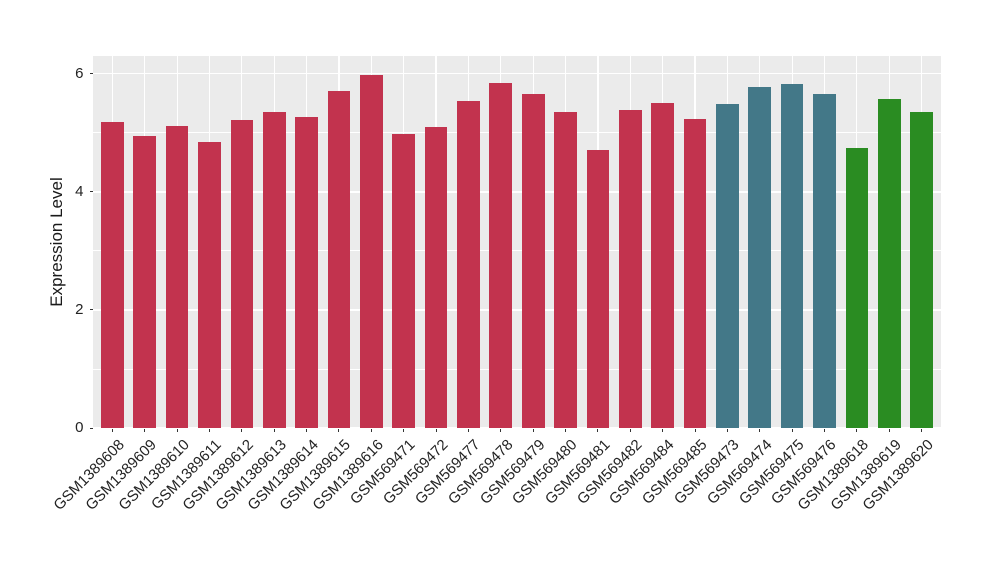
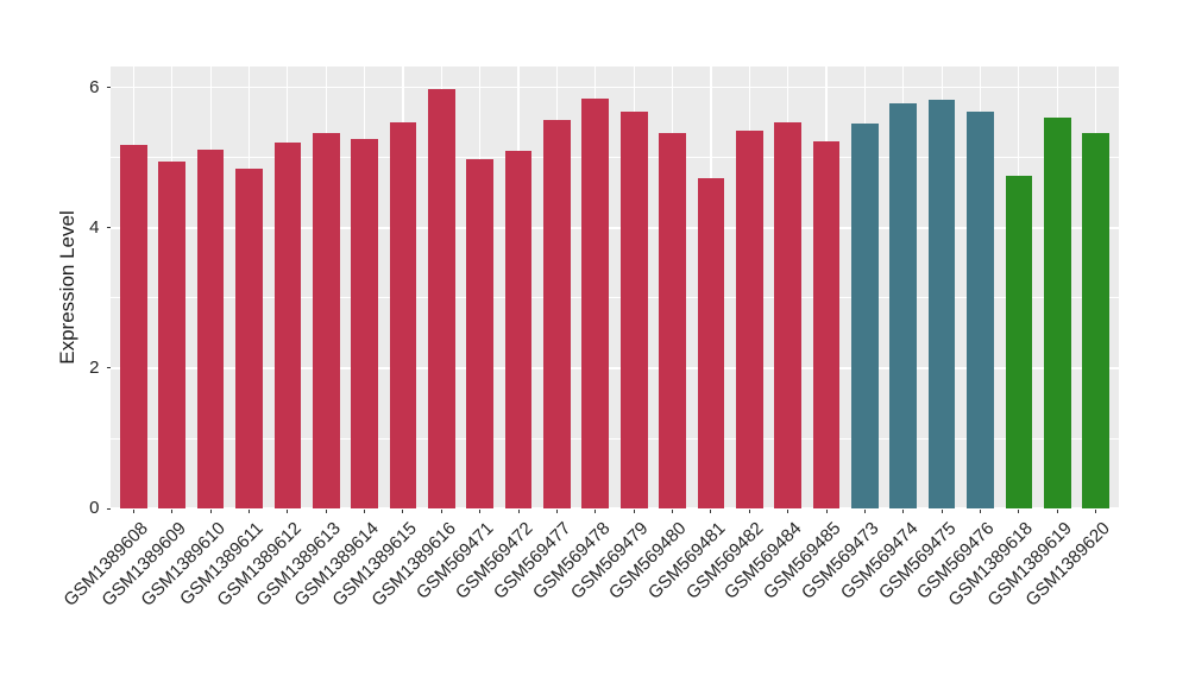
GSM1389615: 5.7 -> 5.5
